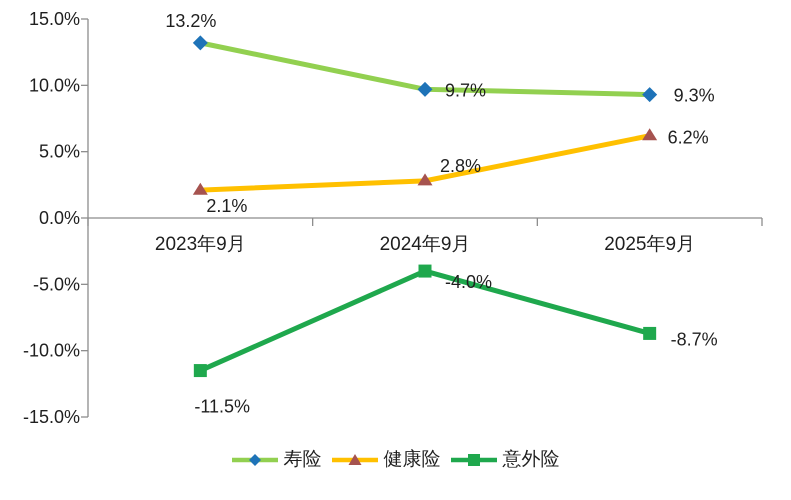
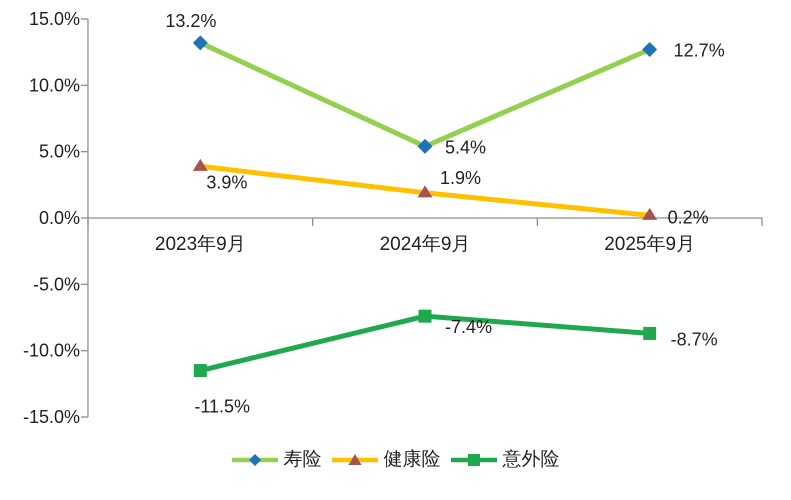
健康险/2023年9月: 2.1% -> 3.9%
寿险/2024年9月: 9.7% -> 5.4%
健康险/2024年9月: 2.8% -> 1.9%
意外险/2024年9月: -4.0% -> -7.4%
寿险/2025年9月: 9.3% -> 12.7%
健康险/2025年9月: 6.2% -> 0.2%
